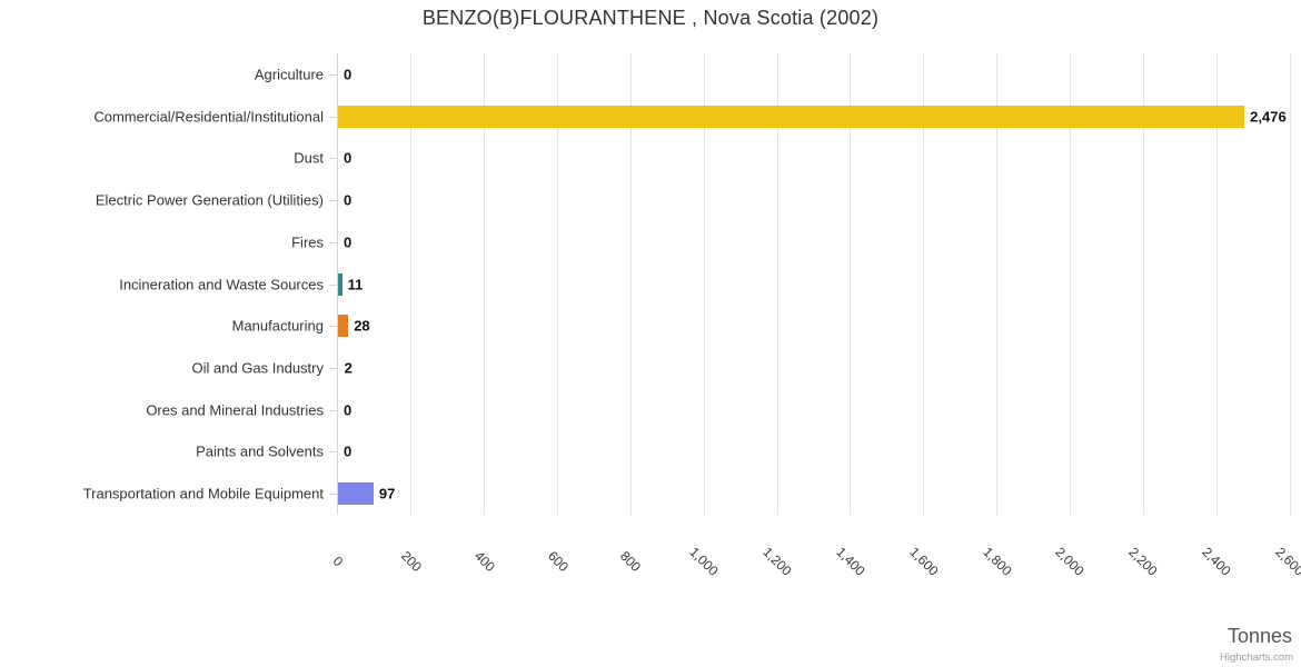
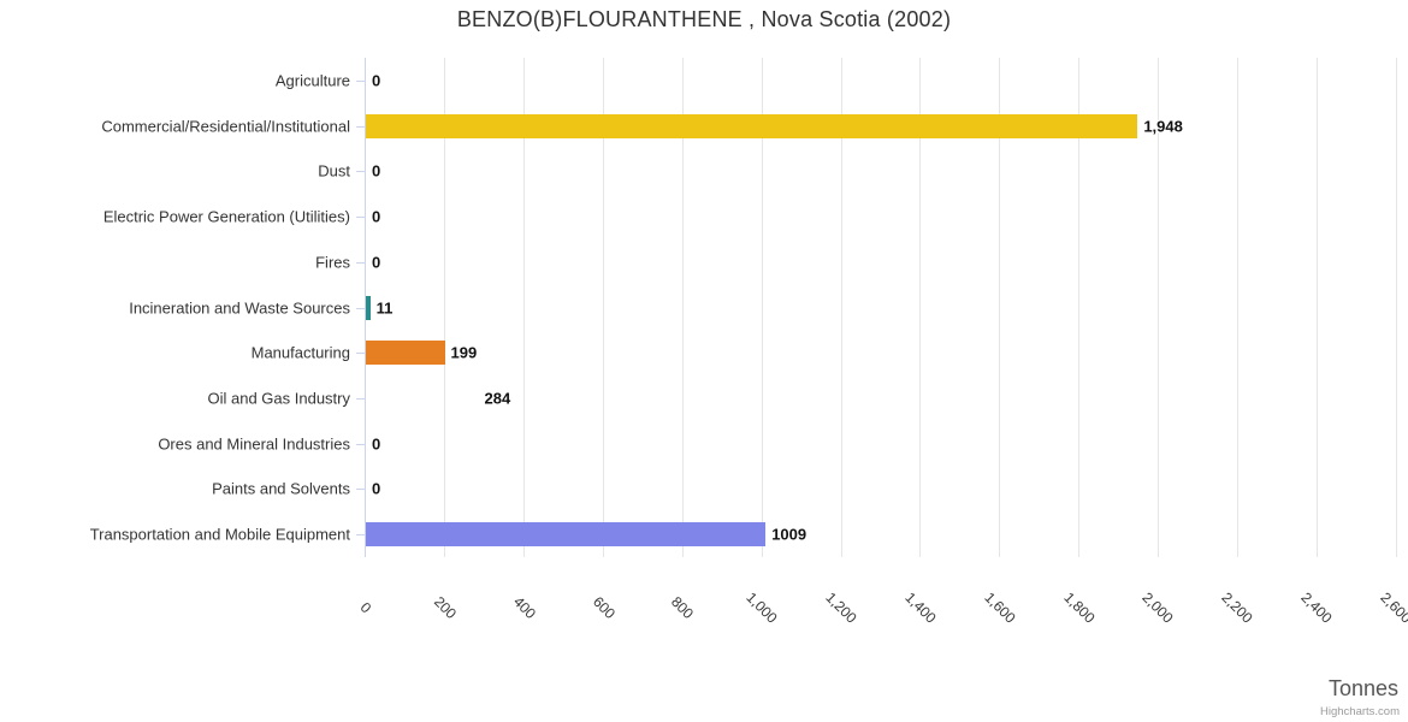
Commercial/Residential/Institutional: 2,476 -> 1,948
Manufacturing: 28 -> 199
Oil and Gas Industry: 2 -> 284
Transportation and Mobile Equipment: 97 -> 1009
